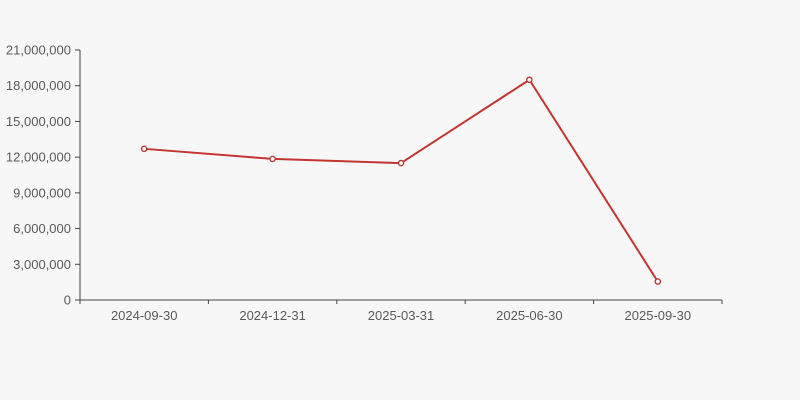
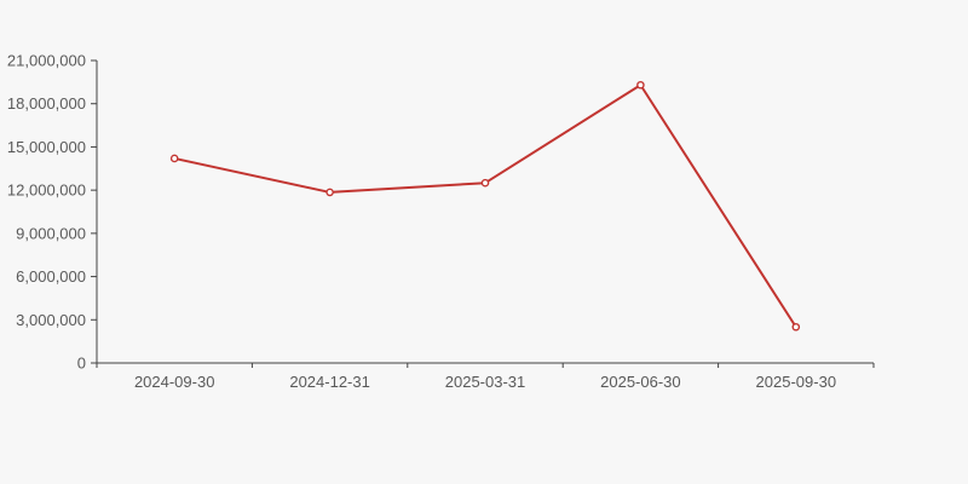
2024-09-30: 12700000 -> 14200000
2025-03-31: 11500000 -> 12500000
2025-06-30: 18500000 -> 19300000
2025-09-30: 1600000 -> 2500000
